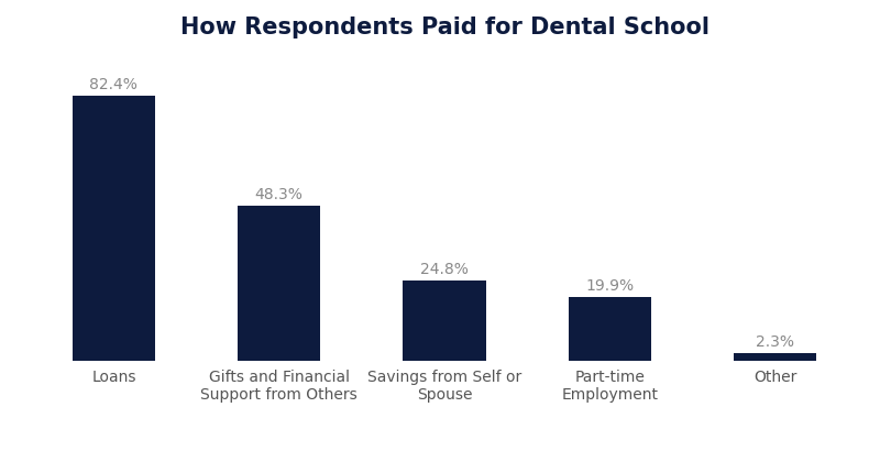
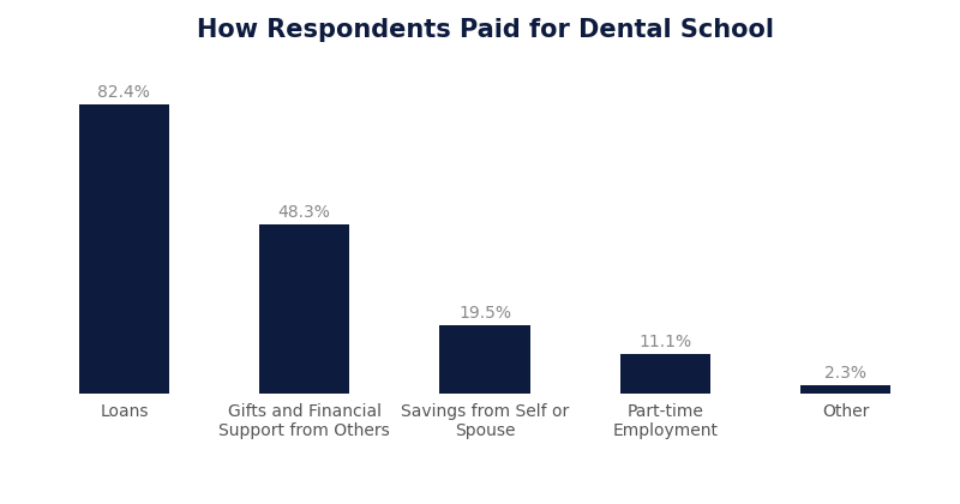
Savings from Self or Spouse: 24.8% -> 19.5%
Part-time Employment: 19.9% -> 11.1%
